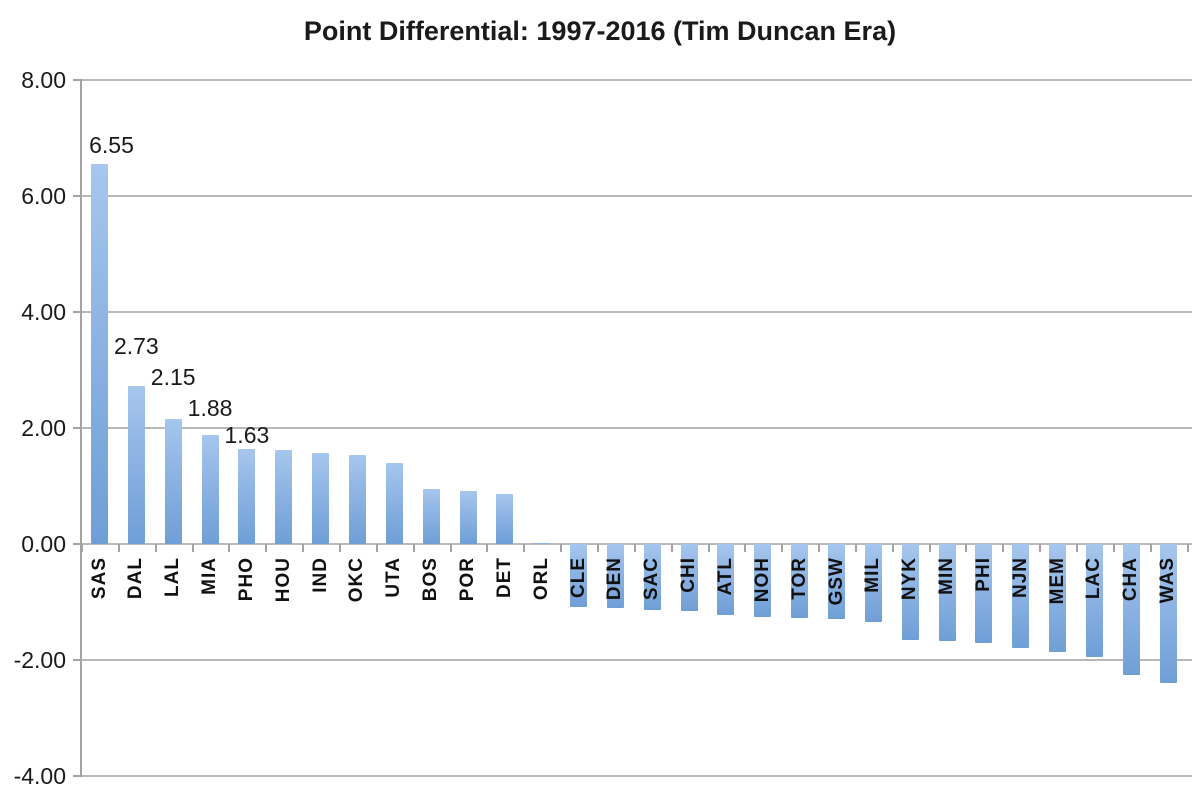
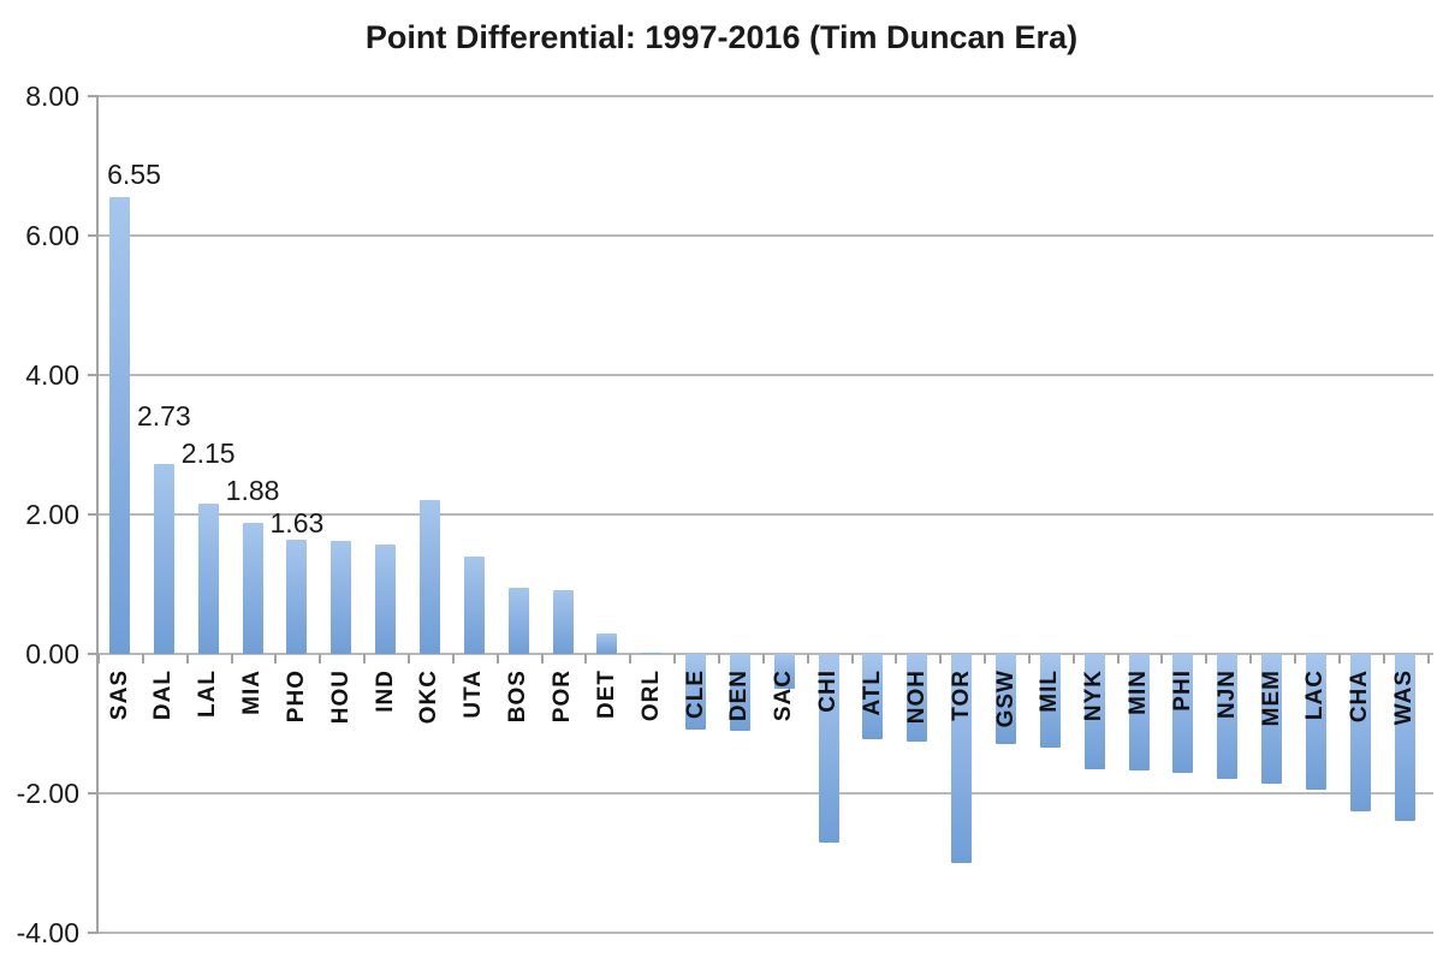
OKC: 1.5 -> 2.2
DET: 0.9 -> 0.3
SAC: -1.1 -> -0.5
CHI: -1.2 -> -2.7
TOR: -1.3 -> -3.0
